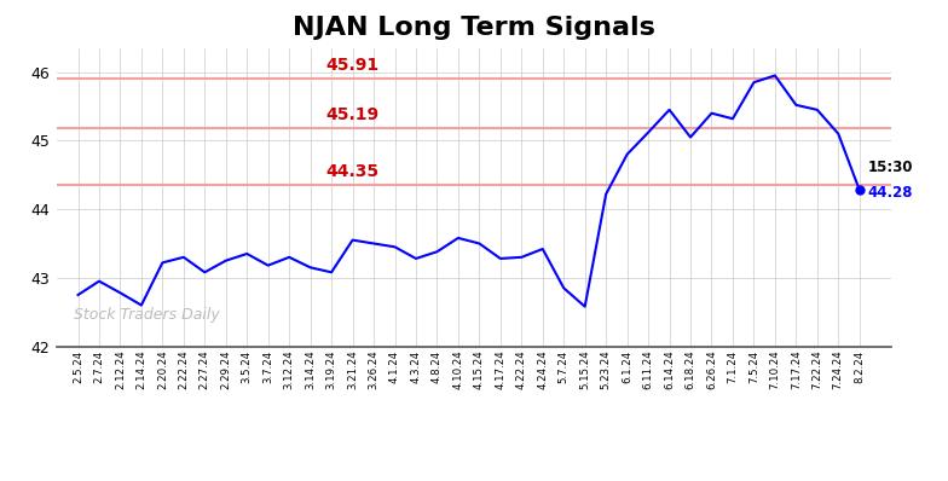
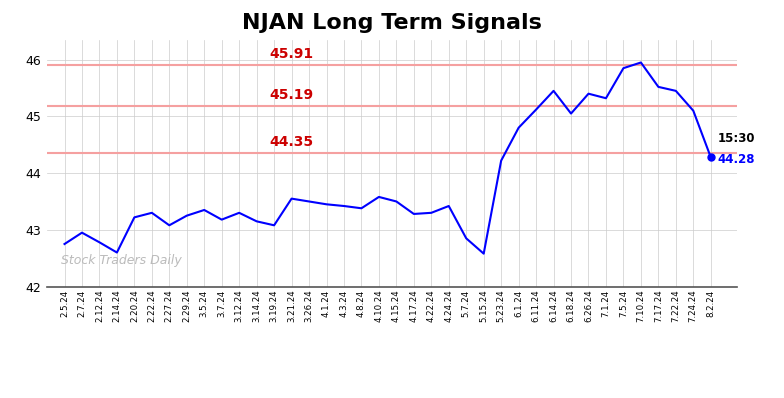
4.3.24: 43.28 -> 43.42
